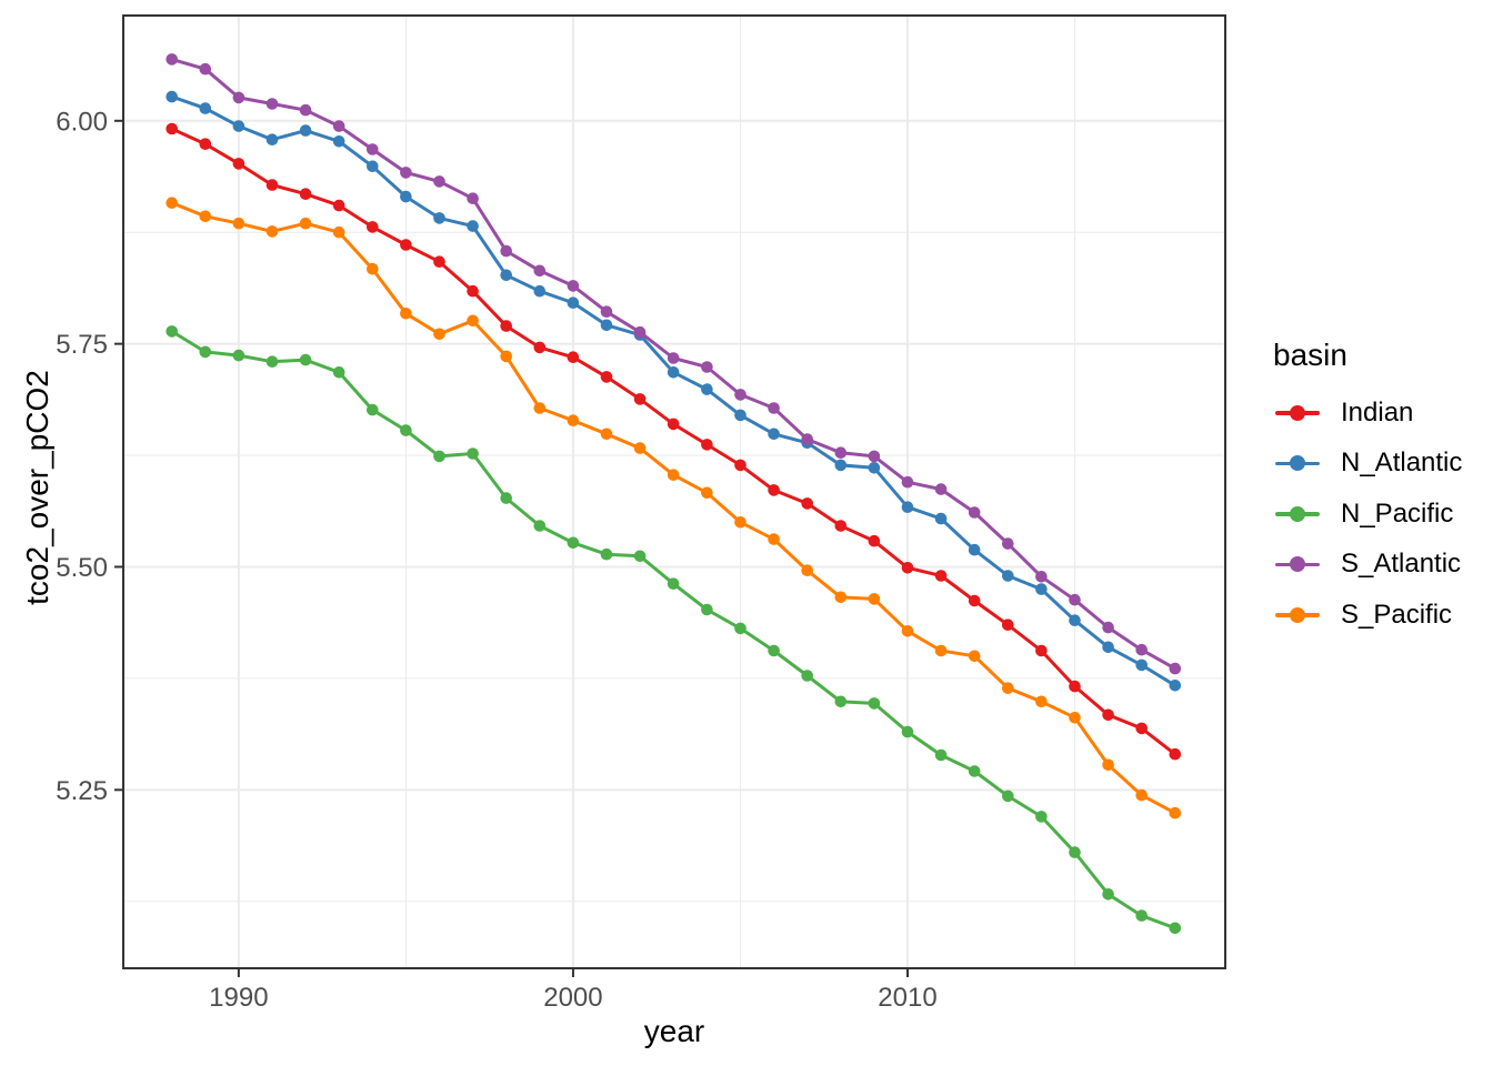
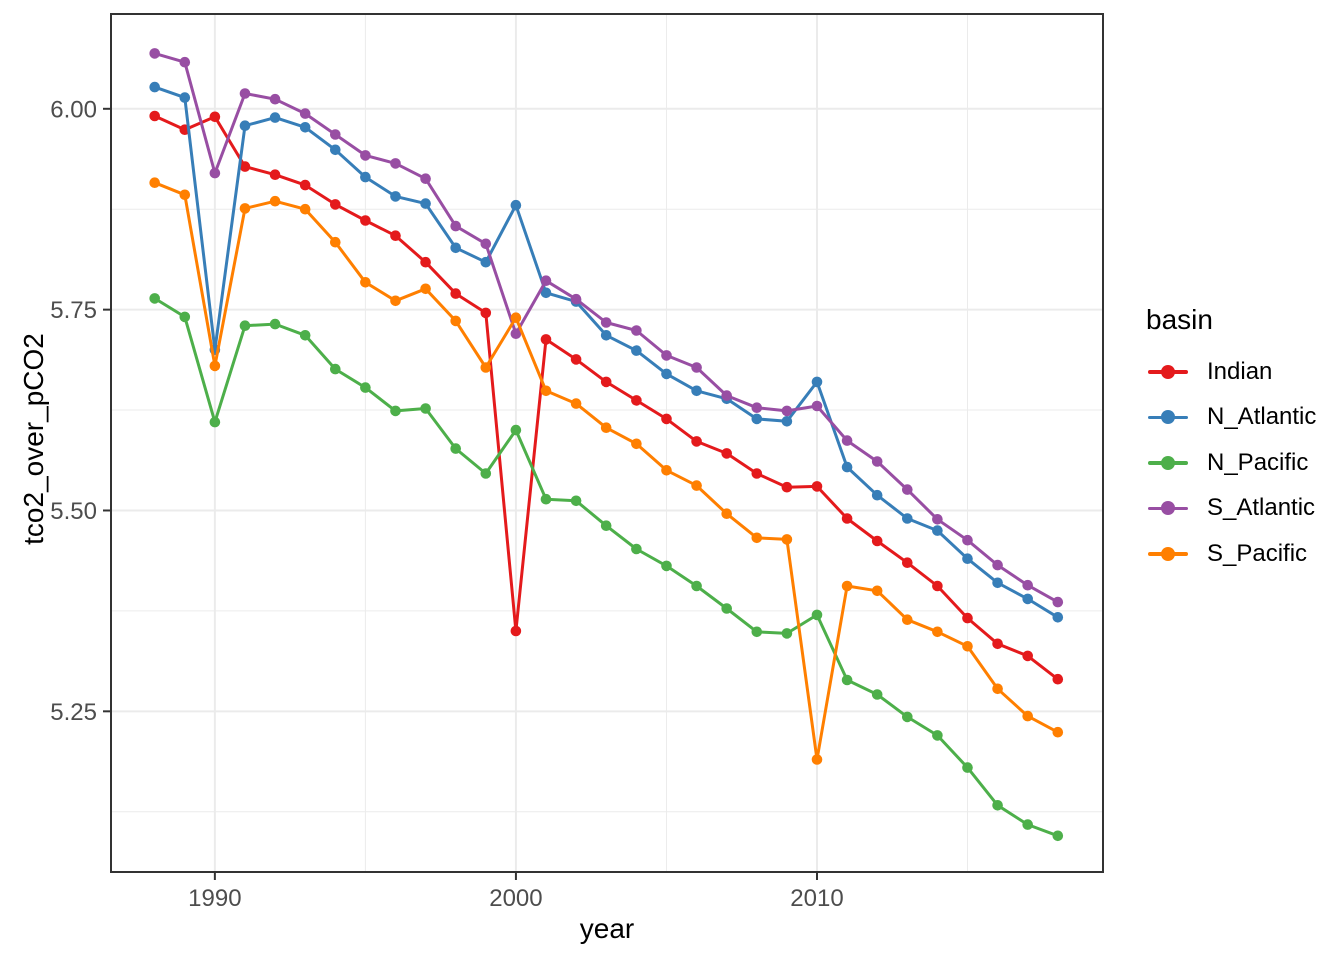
Indian/1990: 5.95 -> 5.99
N_Atlantic/1990: 5.99 -> 5.70
N_Pacific/1990: 5.74 -> 5.61
S_Atlantic/1990: 6.03 -> 5.92
S_Pacific/1990: 5.88 -> 5.68
Indian/2000: 5.74 -> 5.35
N_Atlantic/2000: 5.80 -> 5.88
N_Pacific/2000: 5.53 -> 5.60
S_Atlantic/2000: 5.82 -> 5.72
S_Pacific/2000: 5.66 -> 5.74
Indian/2010: 5.50 -> 5.53
N_Atlantic/2010: 5.57 -> 5.66
N_Pacific/2010: 5.32 -> 5.37
S_Atlantic/2010: 5.59 -> 5.63
S_Pacific/2010: 5.43 -> 5.19
